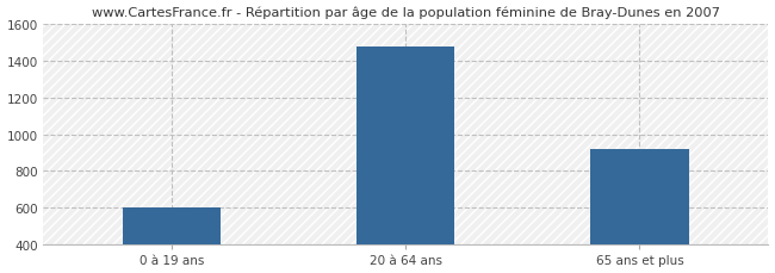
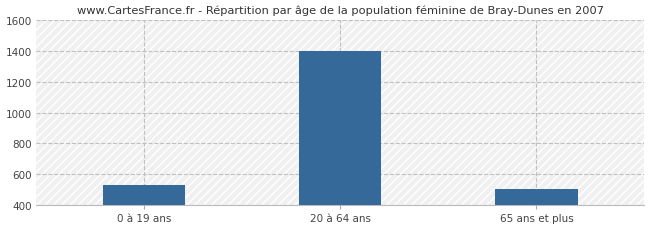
0 à 19 ans: 600 -> 530
20 à 64 ans: 1480 -> 1400
65 ans et plus: 920 -> 500
